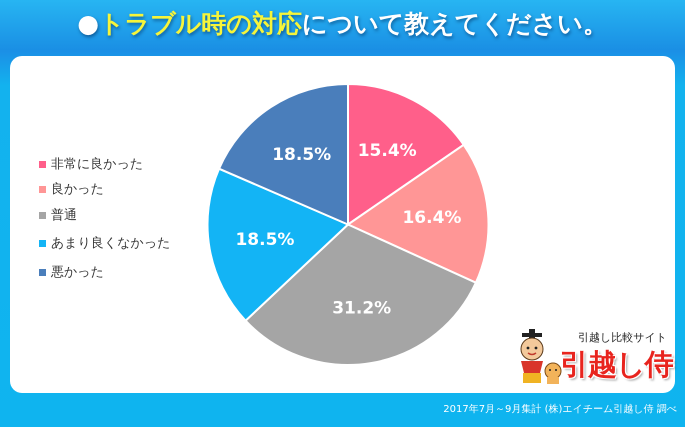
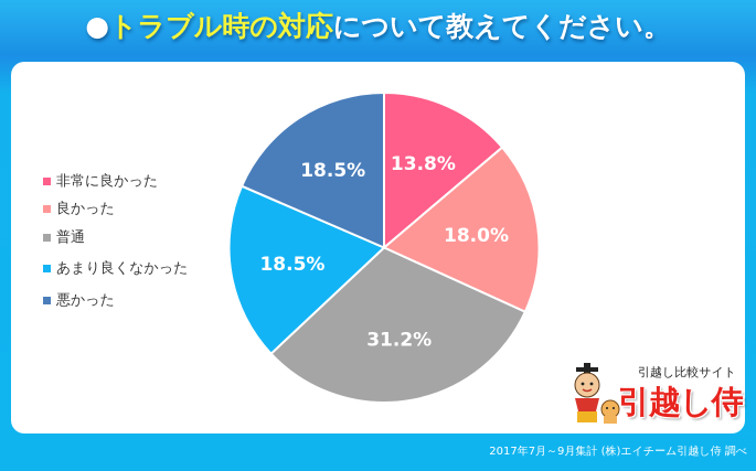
非常に良かった: 15.4% -> 13.8%
良かった: 16.4% -> 18.0%
